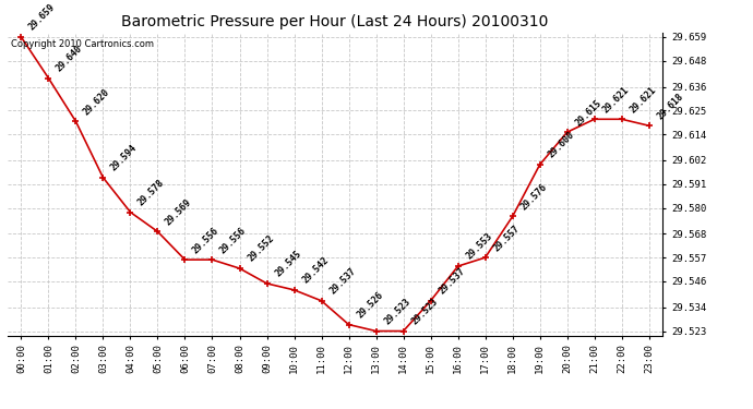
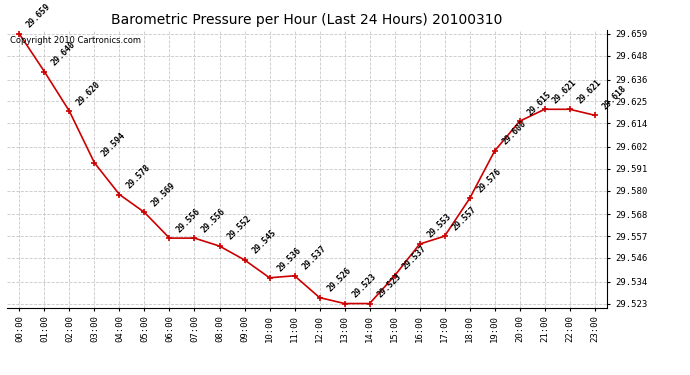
10:00: 29.542 -> 29.536
